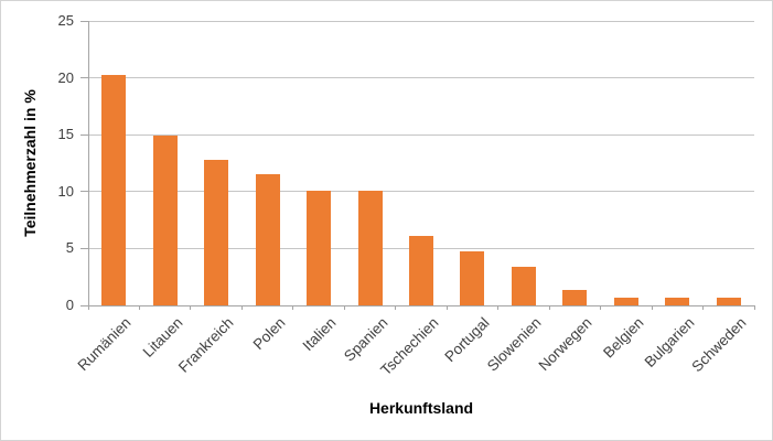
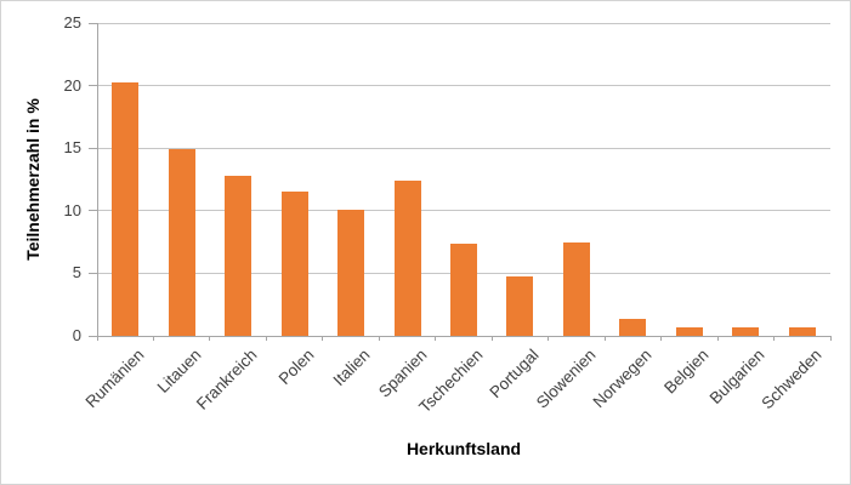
Spanien: 10.1 -> 12.4
Tschechien: 6.1 -> 7.4
Slowenien: 3.4 -> 7.5
